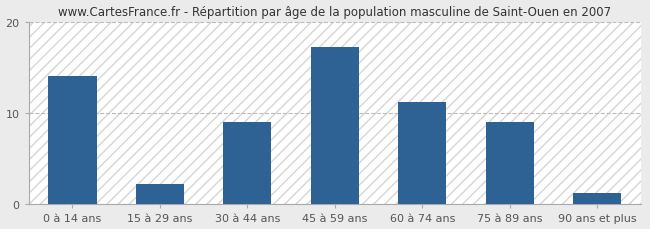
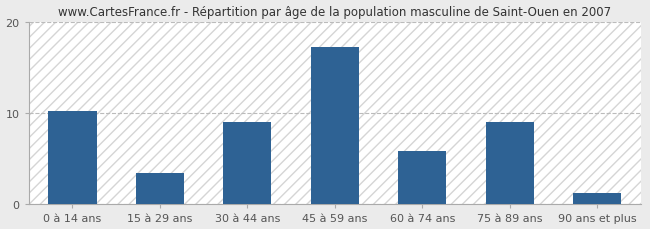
0 à 14 ans: 14.0 -> 10.2
15 à 29 ans: 2.2 -> 3.4
60 à 74 ans: 11.2 -> 5.8
